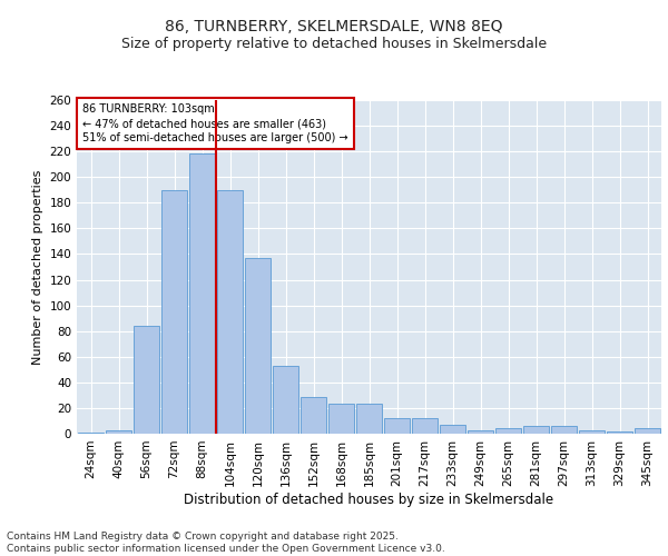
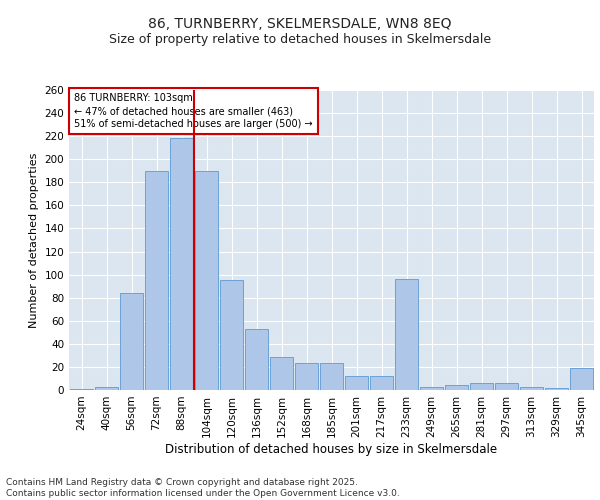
120sqm: 137 -> 95
233sqm: 7 -> 96
345sqm: 4 -> 19
